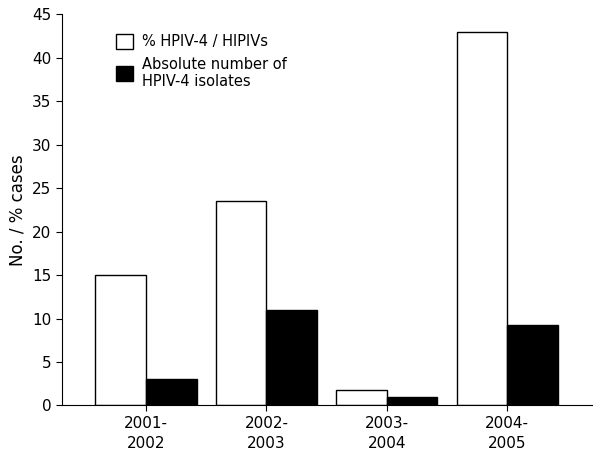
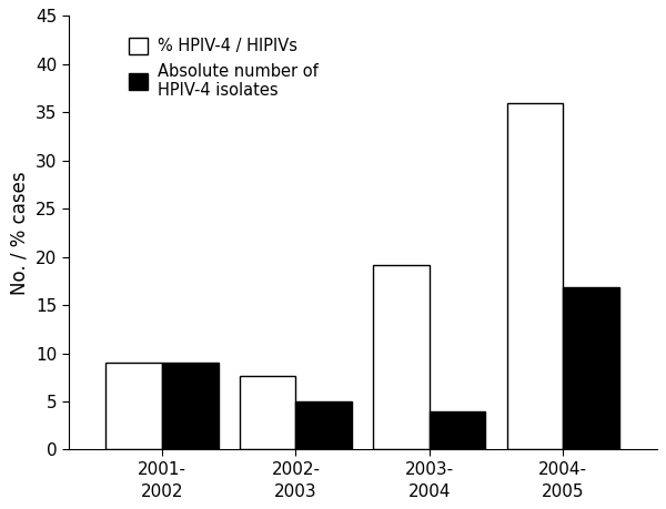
% HPIV-4 / HIPIVs/2001- 2002: 15.0 -> 9.0
Absolute number of HPIV-4 isolates/2001- 2002: 3.0 -> 9.0
% HPIV-4 / HIPIVs/2002- 2003: 23.5 -> 7.6
Absolute number of HPIV-4 isolates/2002- 2003: 11.0 -> 5.0
% HPIV-4 / HIPIVs/2003- 2004: 1.8 -> 19.2
Absolute number of HPIV-4 isolates/2003- 2004: 1.0 -> 4.0
% HPIV-4 / HIPIVs/2004- 2005: 43.0 -> 36.0
Absolute number of HPIV-4 isolates/2004- 2005: 9.2 -> 16.8
